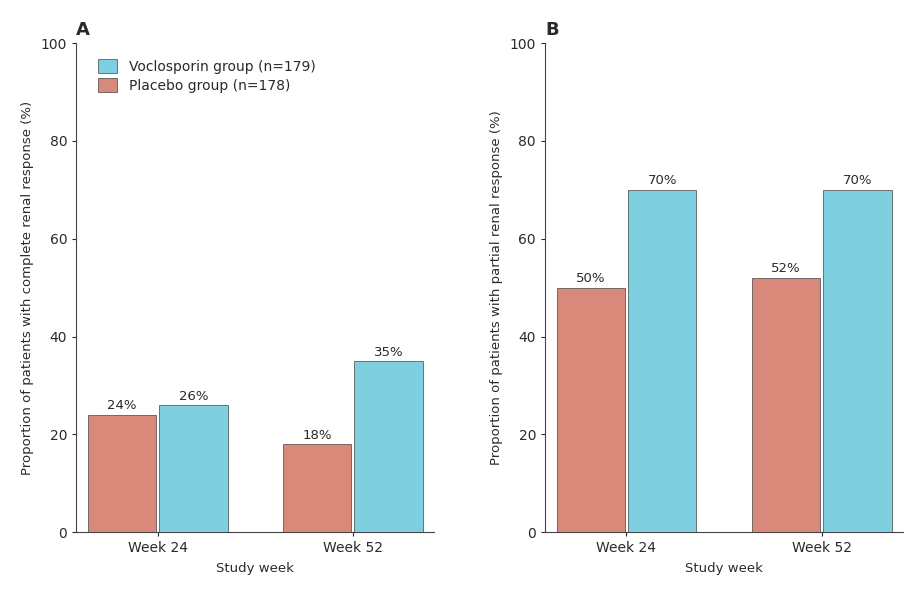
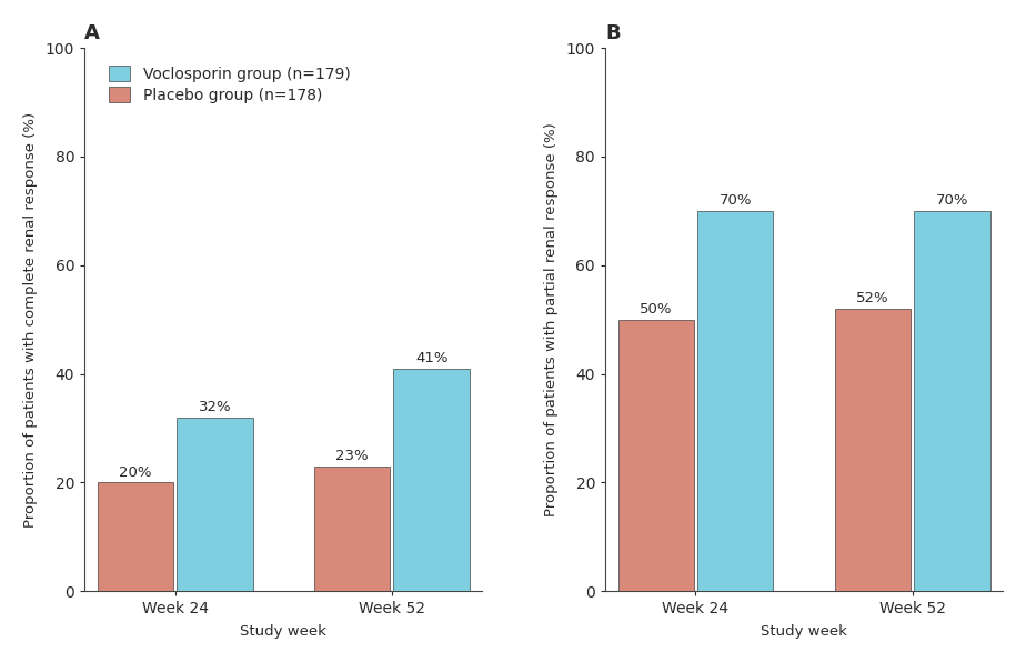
A/Placebo group (n=178)/Week 24: 24% -> 20%
A/Voclosporin group (n=179)/Week 24: 26% -> 32%
A/Placebo group (n=178)/Week 52: 18% -> 23%
A/Voclosporin group (n=179)/Week 52: 35% -> 41%
